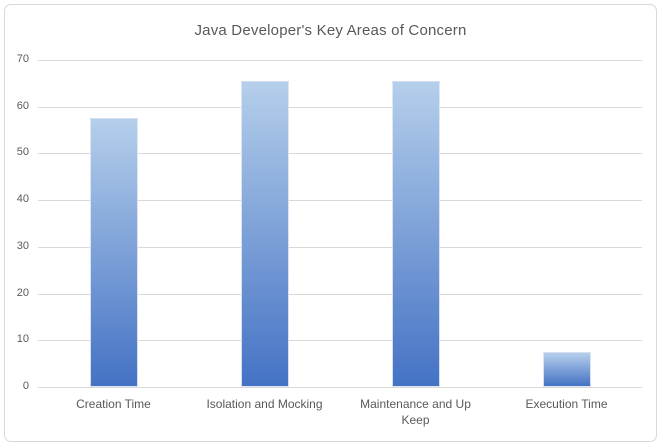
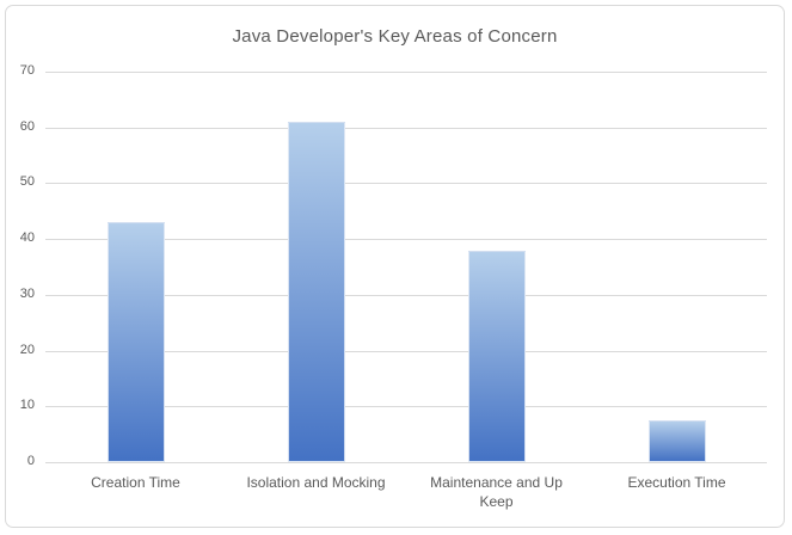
Creation Time: 58 -> 43
Isolation and Mocking: 66 -> 61
Maintenance and Up Keep: 66 -> 38
